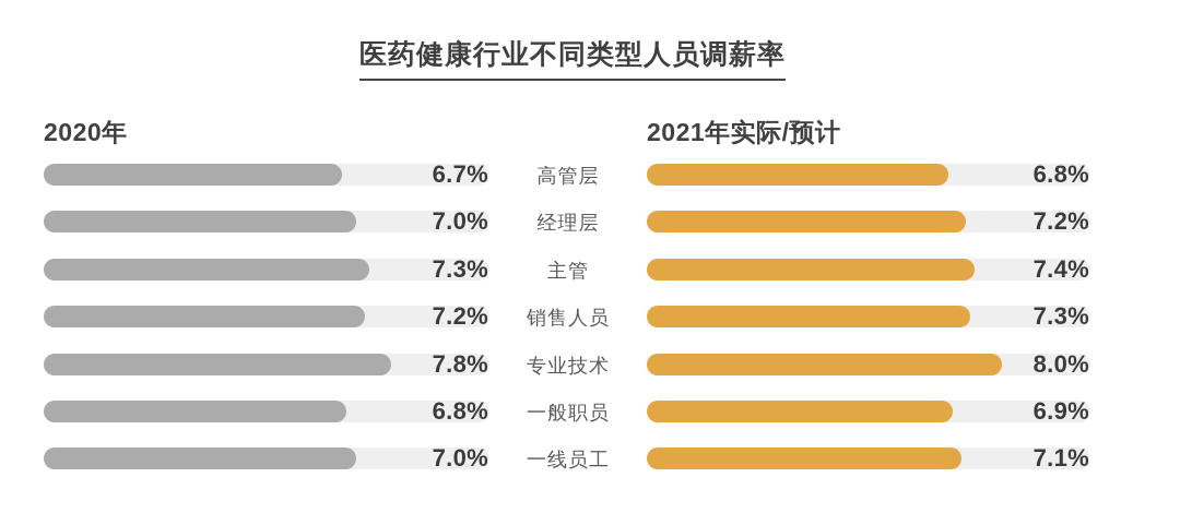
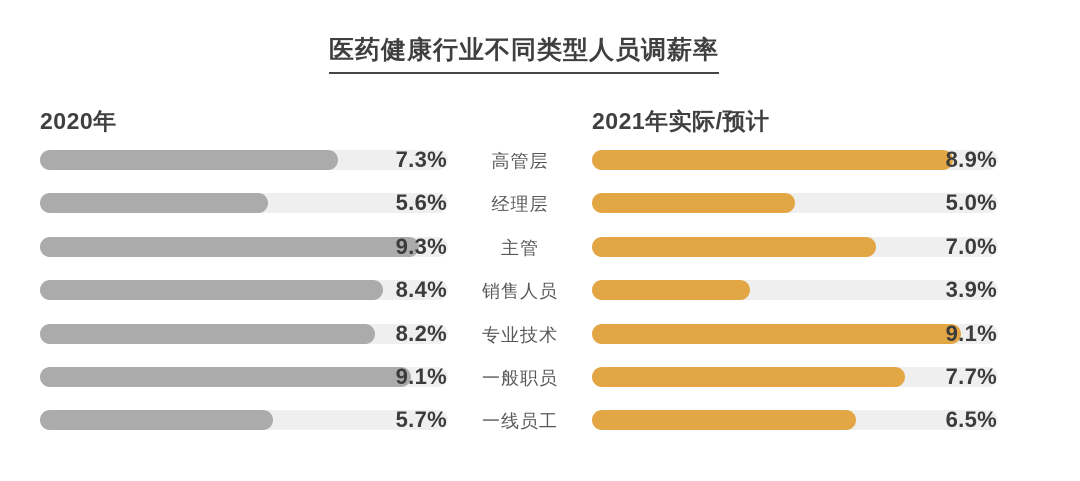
2020年/高管层: 6.7% -> 7.3%
2021年实际/预计/高管层: 6.8% -> 8.9%
2020年/经理层: 7.0% -> 5.6%
2021年实际/预计/经理层: 7.2% -> 5.0%
2020年/主管: 7.3% -> 9.3%
2021年实际/预计/主管: 7.4% -> 7.0%
2020年/销售人员: 7.2% -> 8.4%
2021年实际/预计/销售人员: 7.3% -> 3.9%
2020年/专业技术: 7.8% -> 8.2%
2021年实际/预计/专业技术: 8.0% -> 9.1%
2020年/一般职员: 6.8% -> 9.1%
2021年实际/预计/一般职员: 6.9% -> 7.7%
2020年/一线员工: 7.0% -> 5.7%
2021年实际/预计/一线员工: 7.1% -> 6.5%
